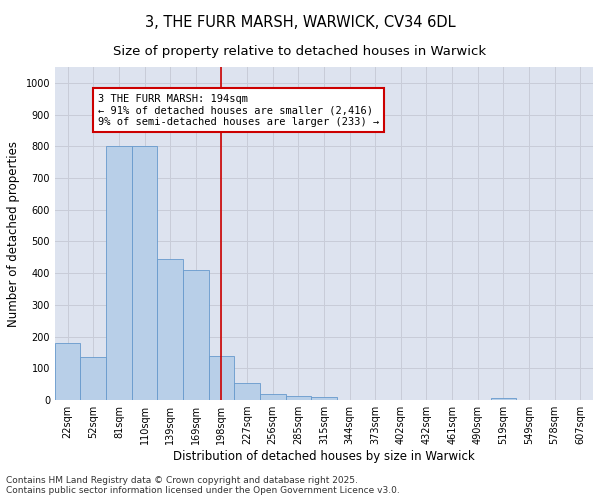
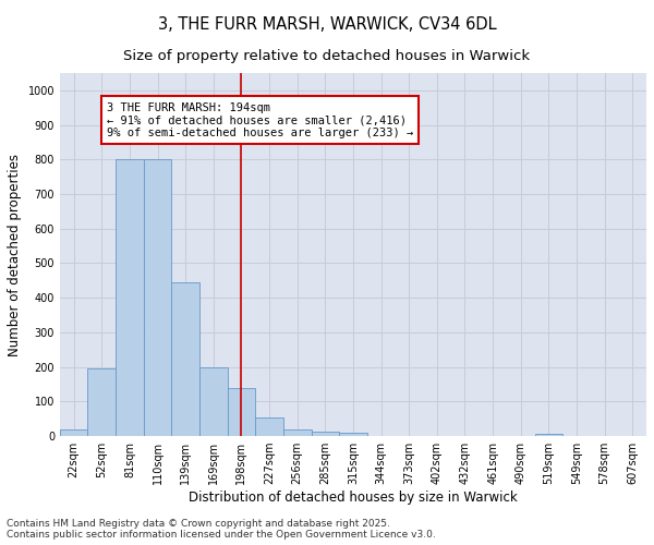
22sqm: 180 -> 20
52sqm: 135 -> 195
169sqm: 410 -> 200
